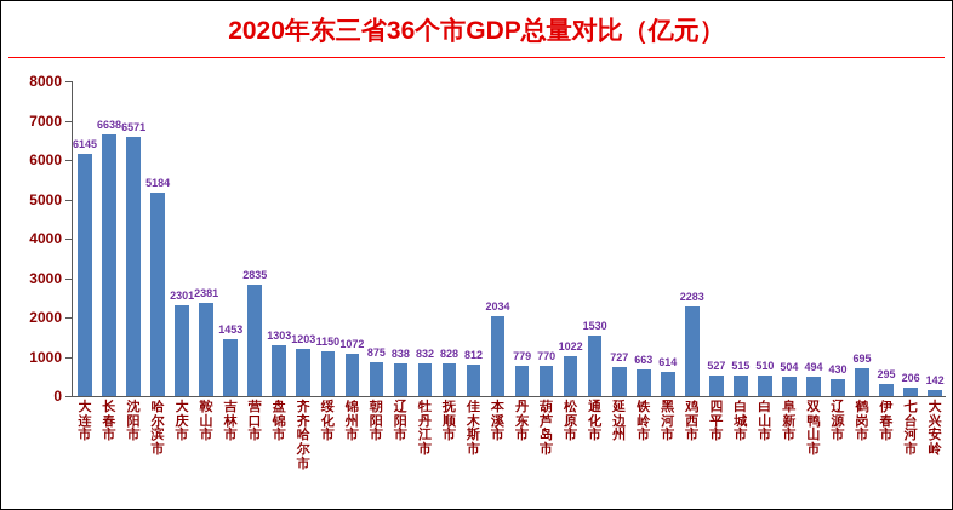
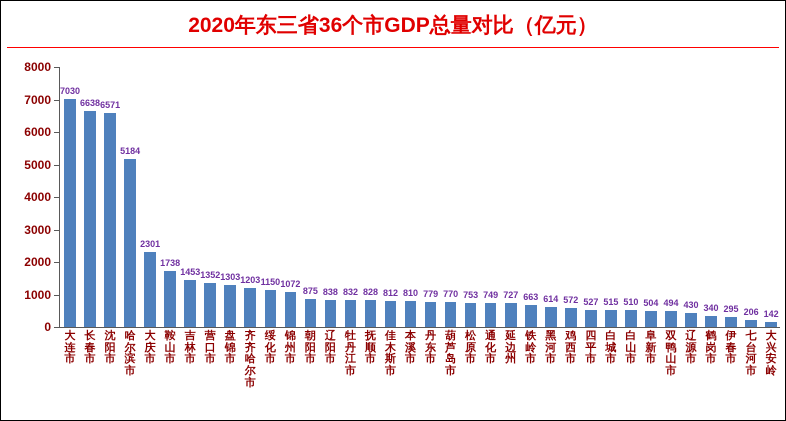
大连市: 6145 -> 7030
鞍山市: 2381 -> 1738
营口市: 2835 -> 1352
本溪市: 2034 -> 810
松原市: 1022 -> 753
通化市: 1530 -> 749
鸡西市: 2283 -> 572
鹤岗市: 695 -> 340
